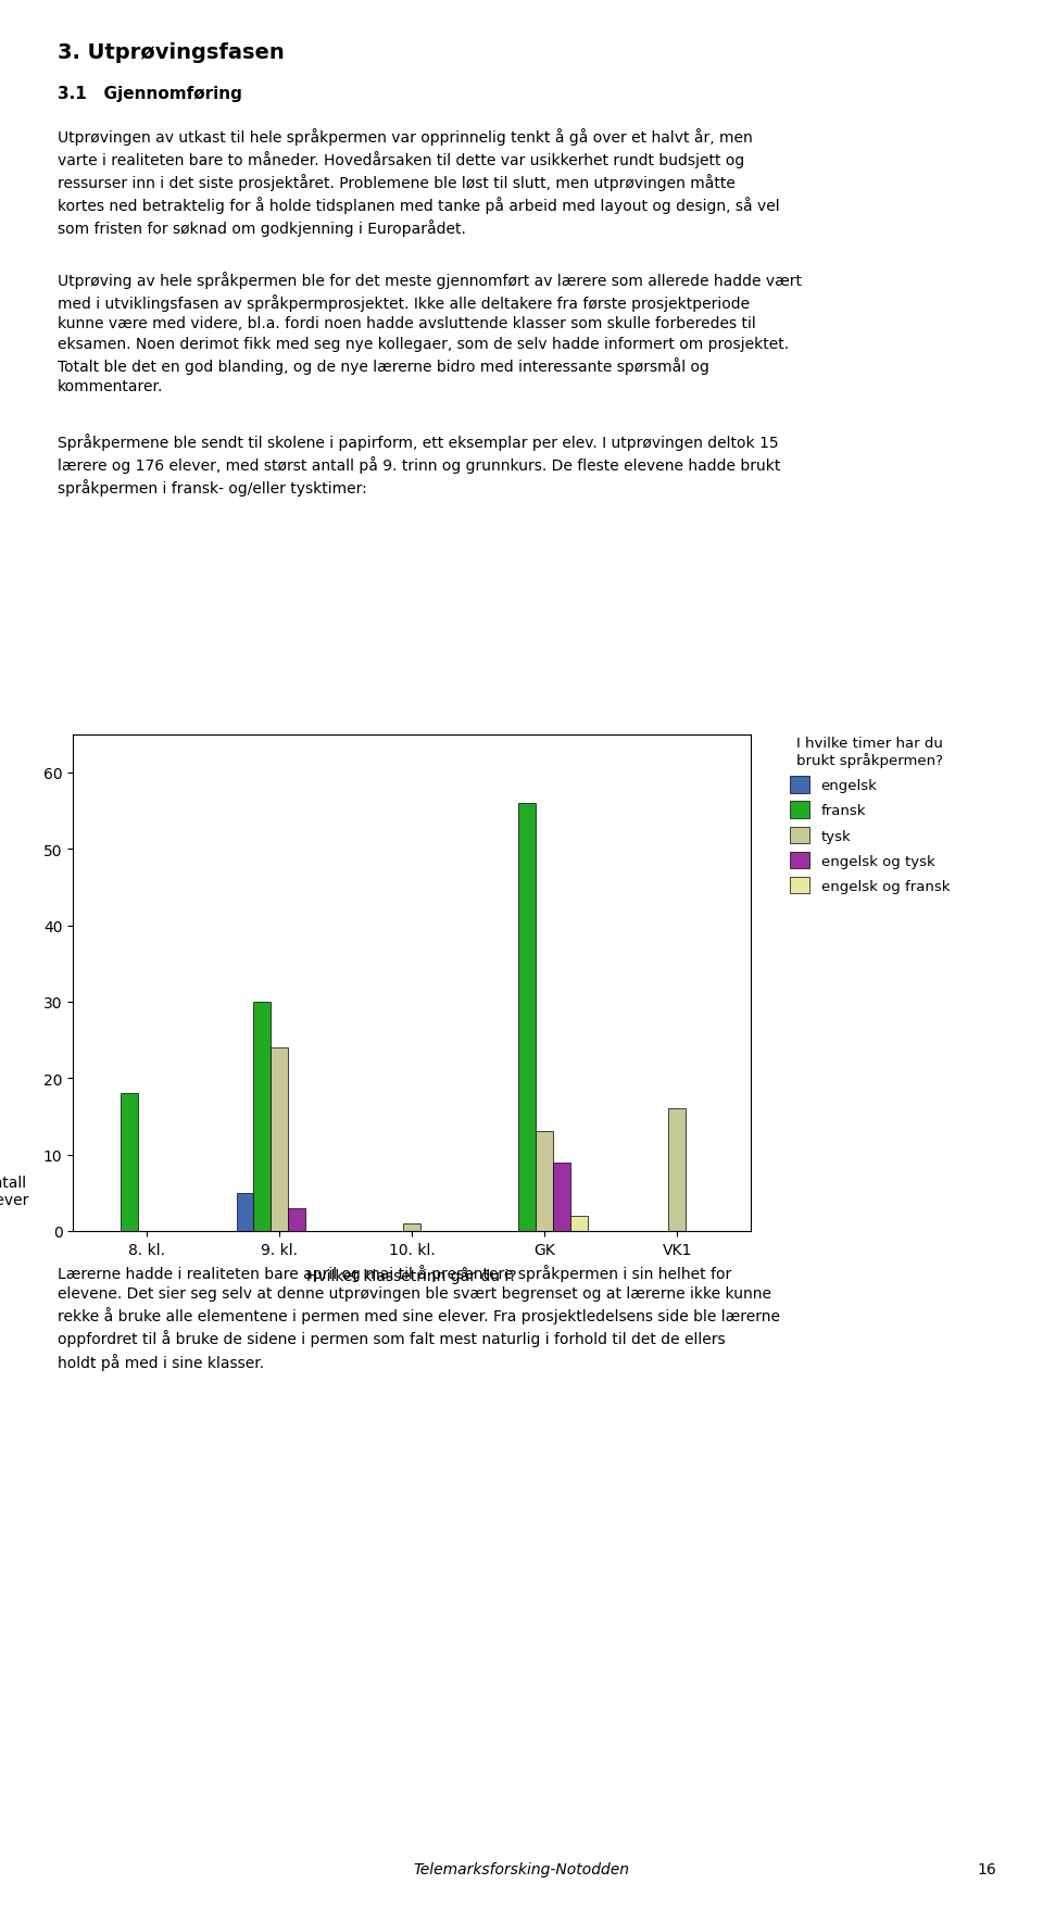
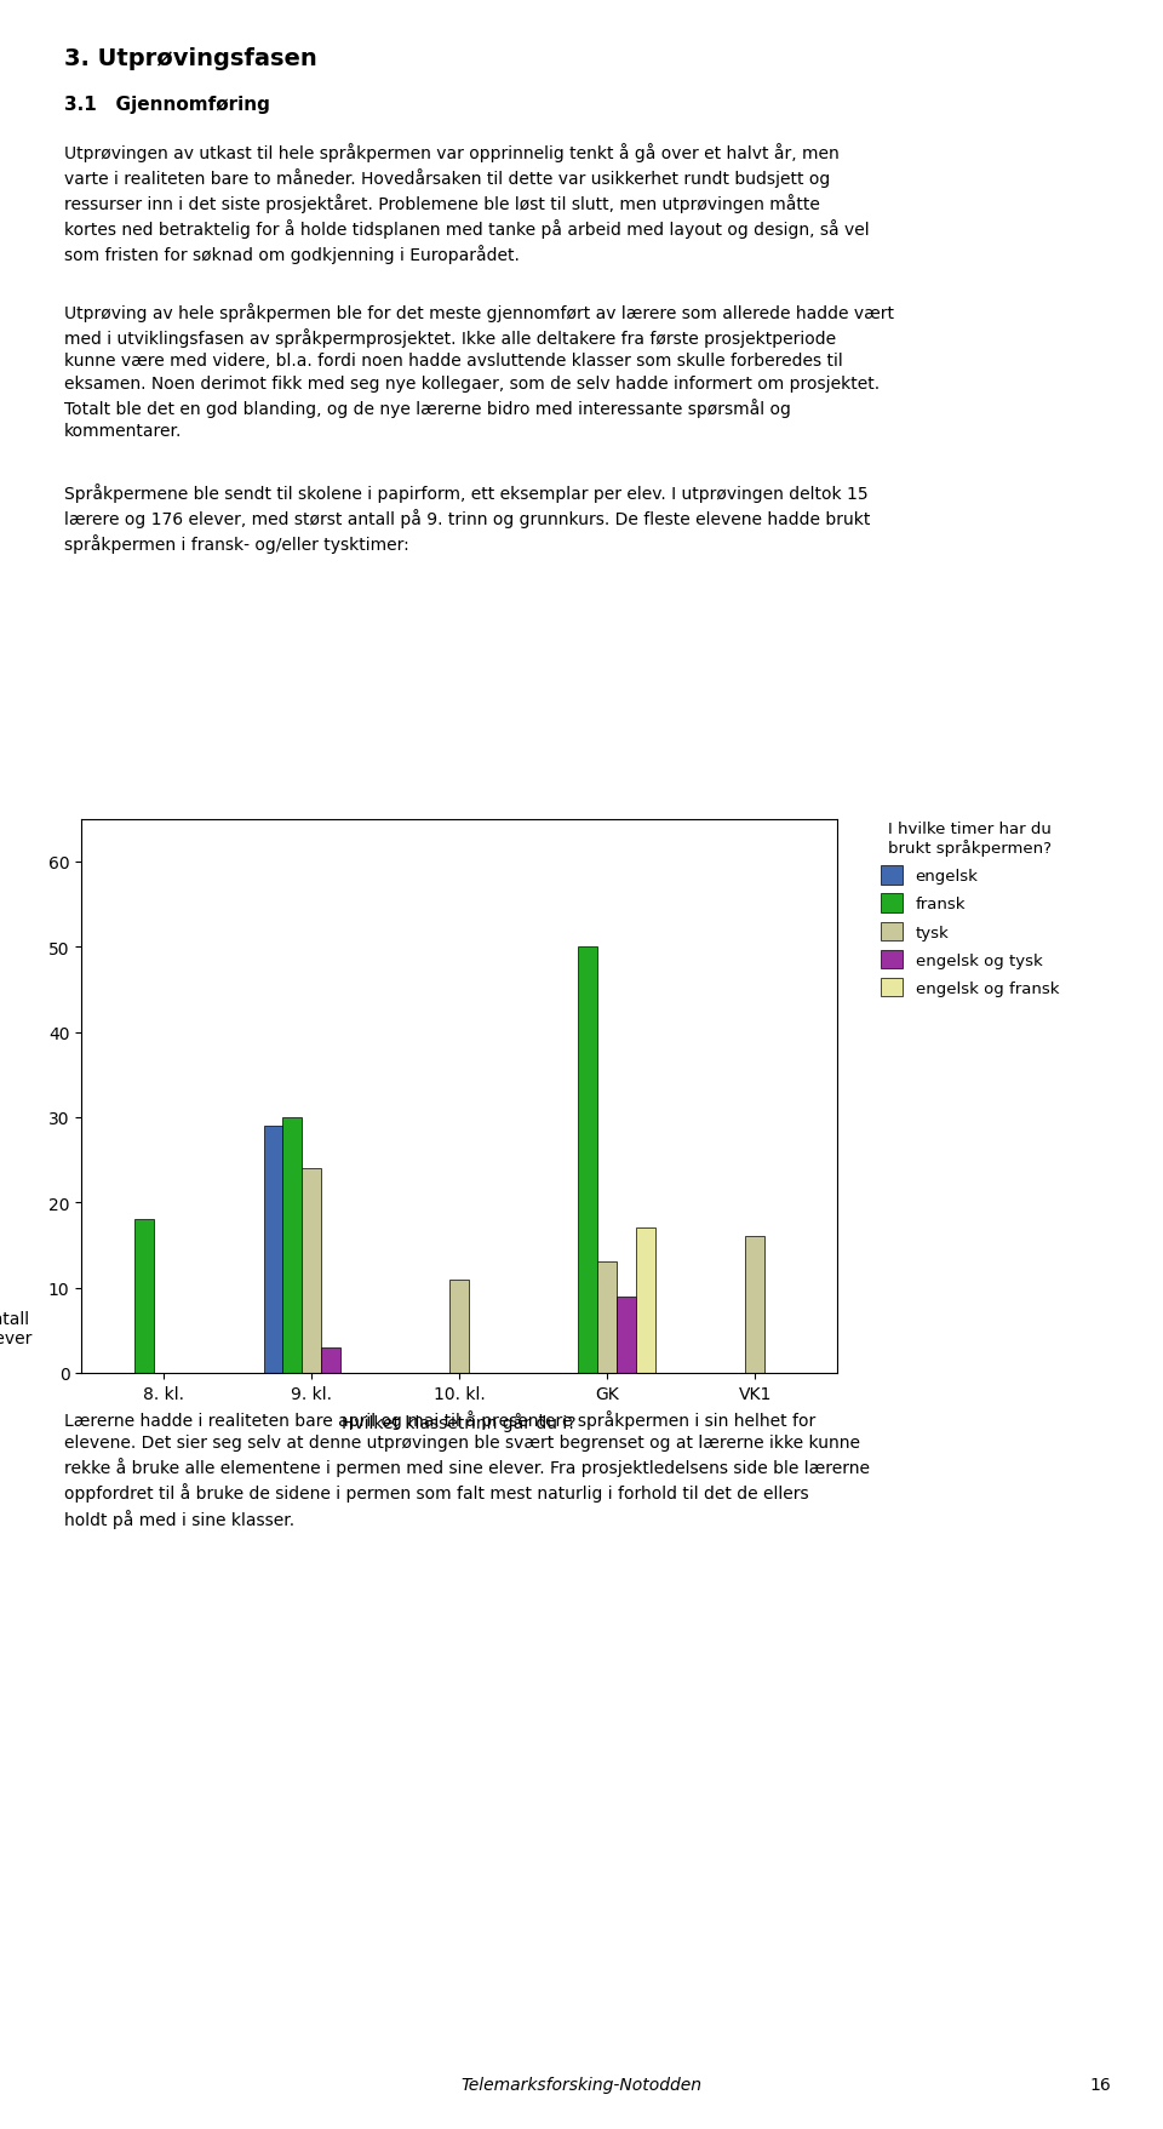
engelsk/9. kl.: 5 -> 29
tysk/10. kl.: 1 -> 11
fransk/GK: 56 -> 50
engelsk og fransk/GK: 2 -> 17
